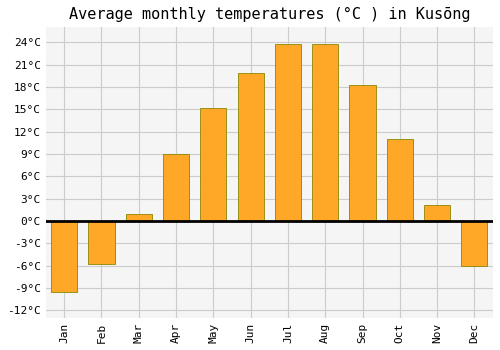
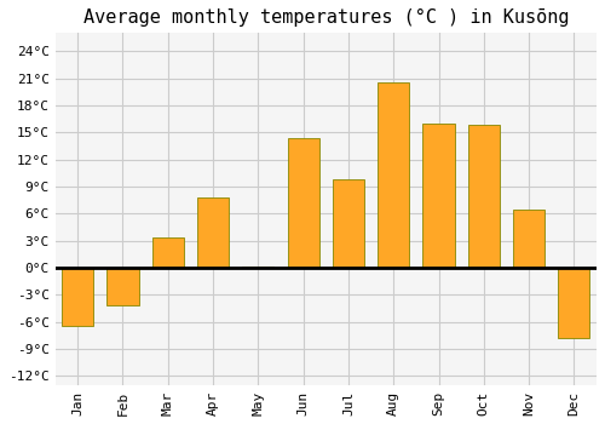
Jan: -9.5°C -> -6.4°C
Feb: -5.8°C -> -4.2°C
Mar: 1.0°C -> 3.4°C
Apr: 9.0°C -> 7.8°C
May: 15.2°C -> 0.2°C
Jun: 19.8°C -> 14.4°C
Jul: 23.7°C -> 9.8°C
Aug: 23.8°C -> 20.6°C
Sep: 18.2°C -> 16.0°C
Oct: 11.0°C -> 15.8°C
Nov: 2.2°C -> 6.4°C
Dec: -6.0°C -> -7.8°C
